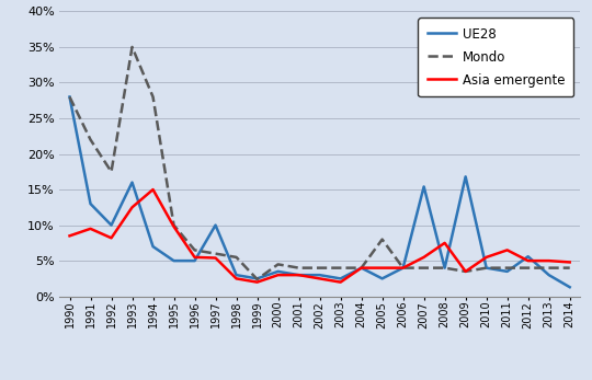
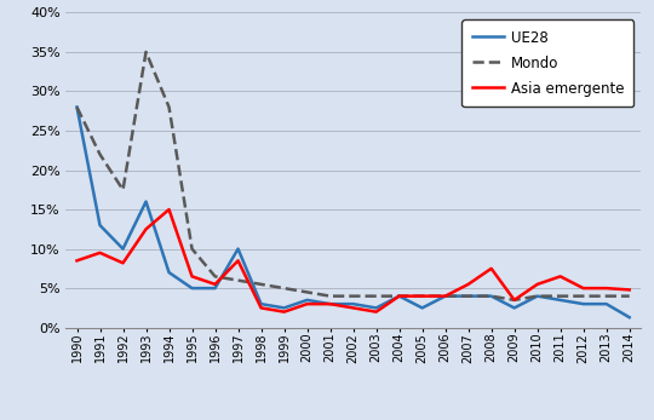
Asia emergente/1995: 9.8% -> 6.5%
Asia emergente/1997: 5.4% -> 8.5%
Mondo/1999: 2.4% -> 5.0%
Mondo/2005: 8.0% -> 4.0%
UE28/2007: 15.4% -> 4.0%
UE28/2009: 16.8% -> 2.5%
UE28/2012: 5.6% -> 3.0%
